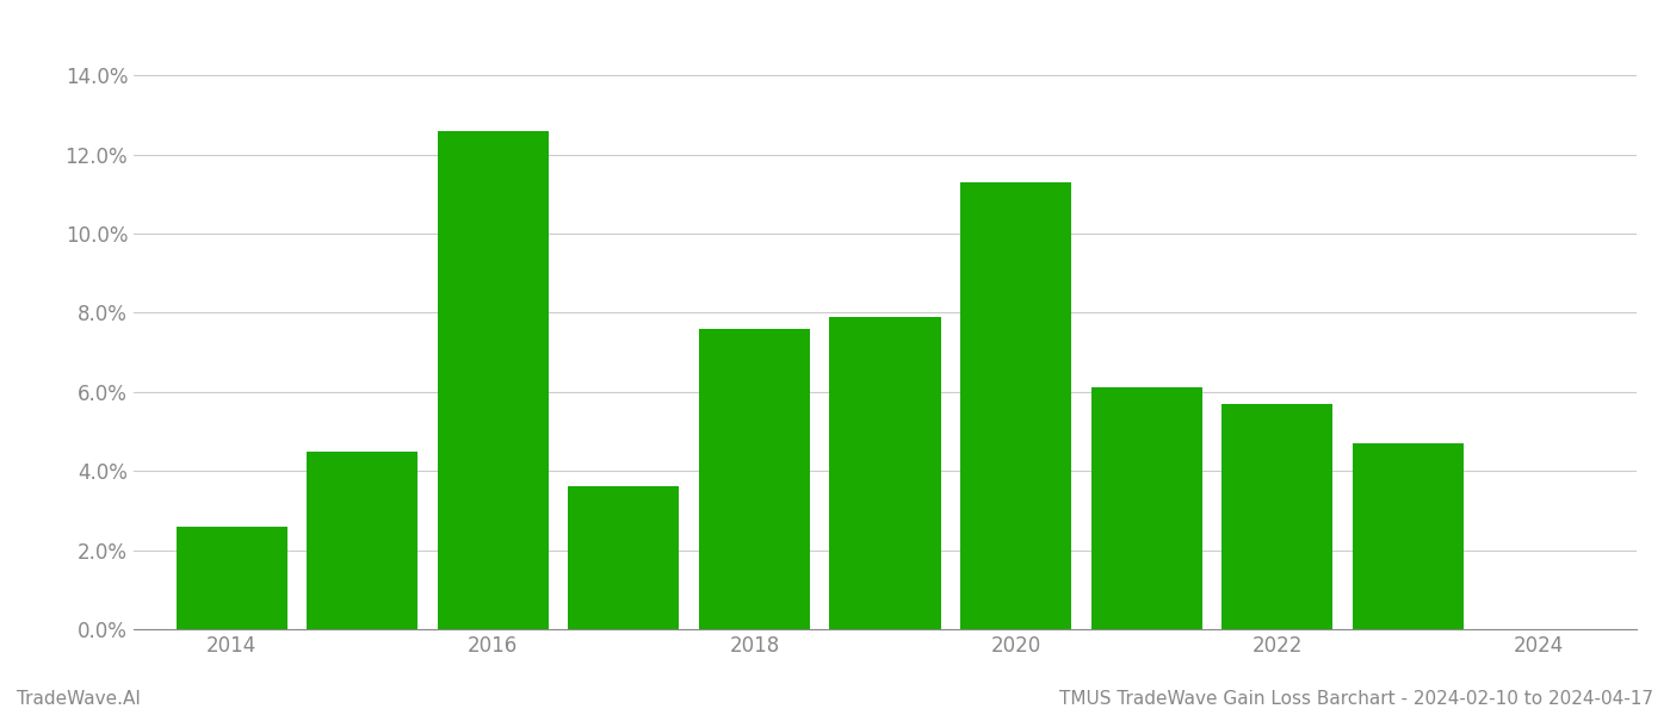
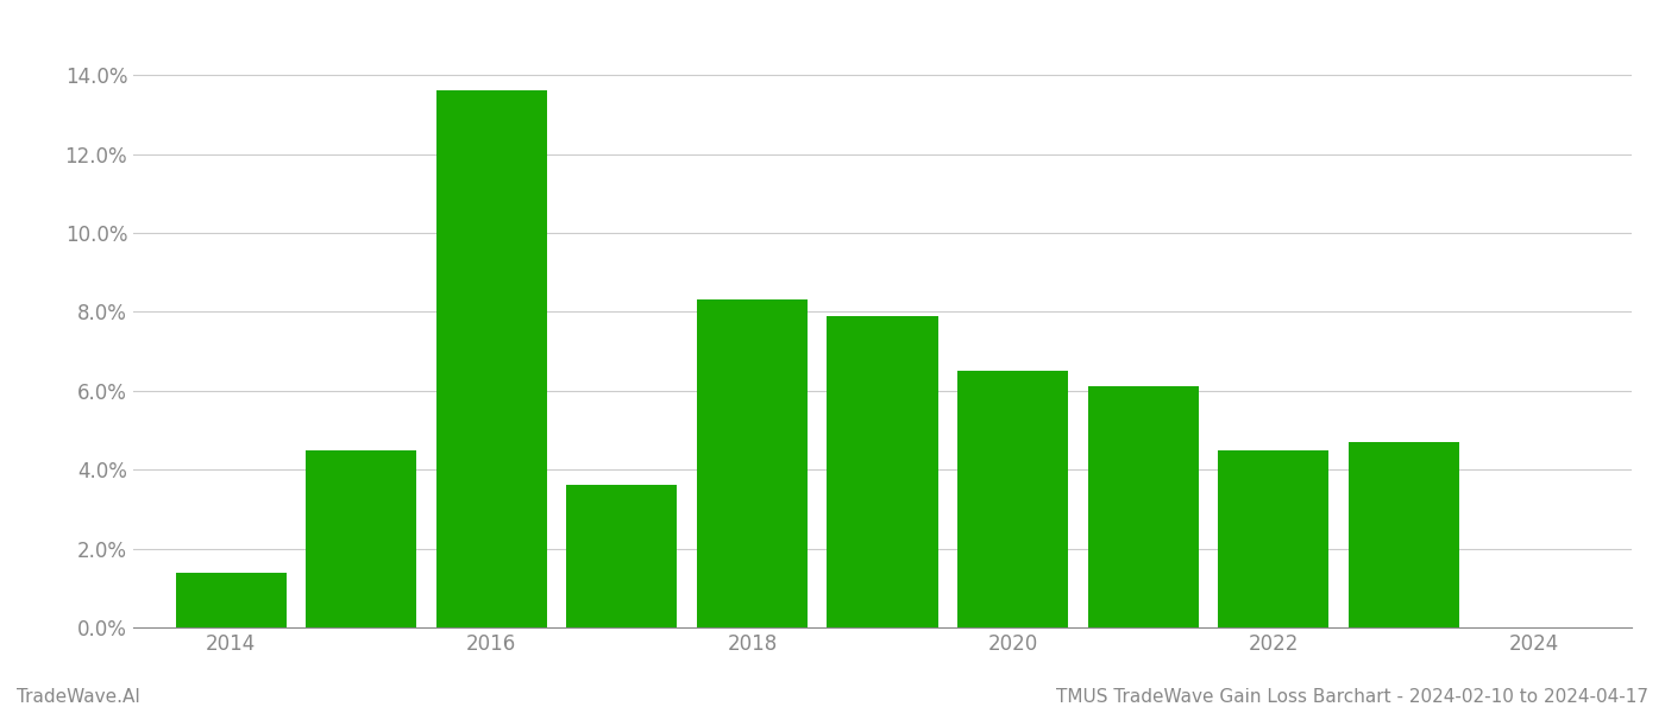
2014: 2.6% -> 1.4%
2016: 12.6% -> 13.6%
2018: 7.6% -> 8.3%
2020: 11.3% -> 6.5%
2022: 5.7% -> 4.5%
